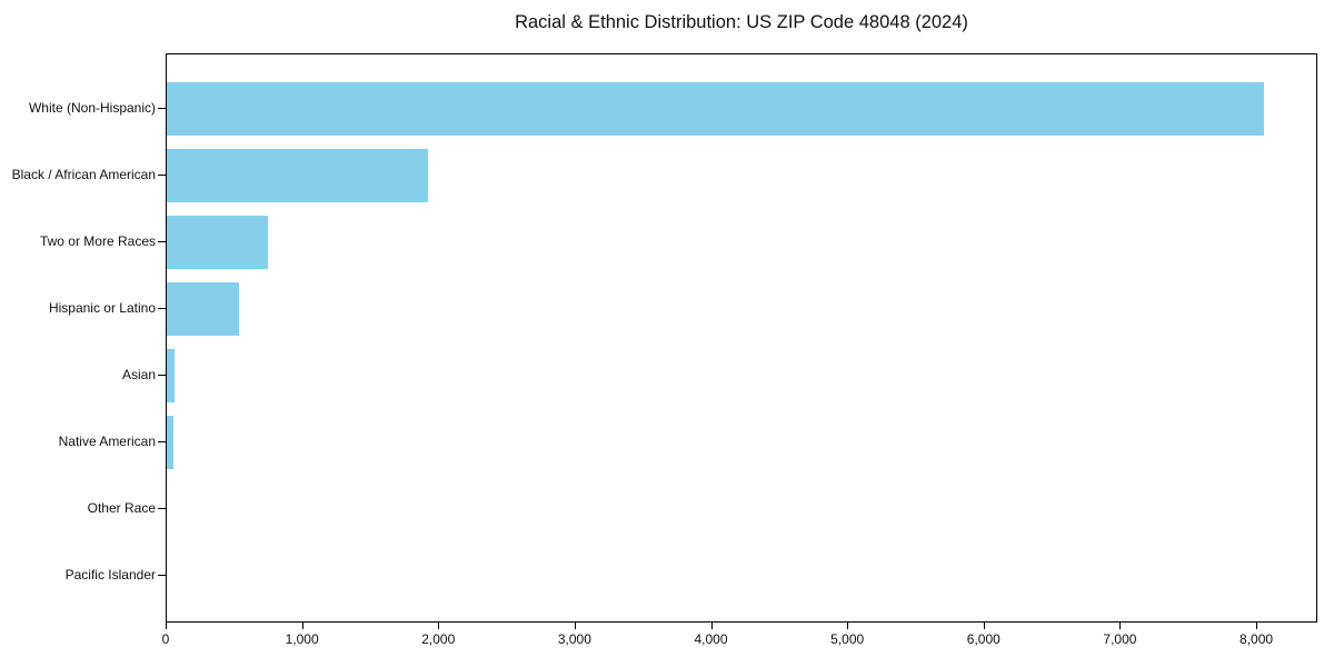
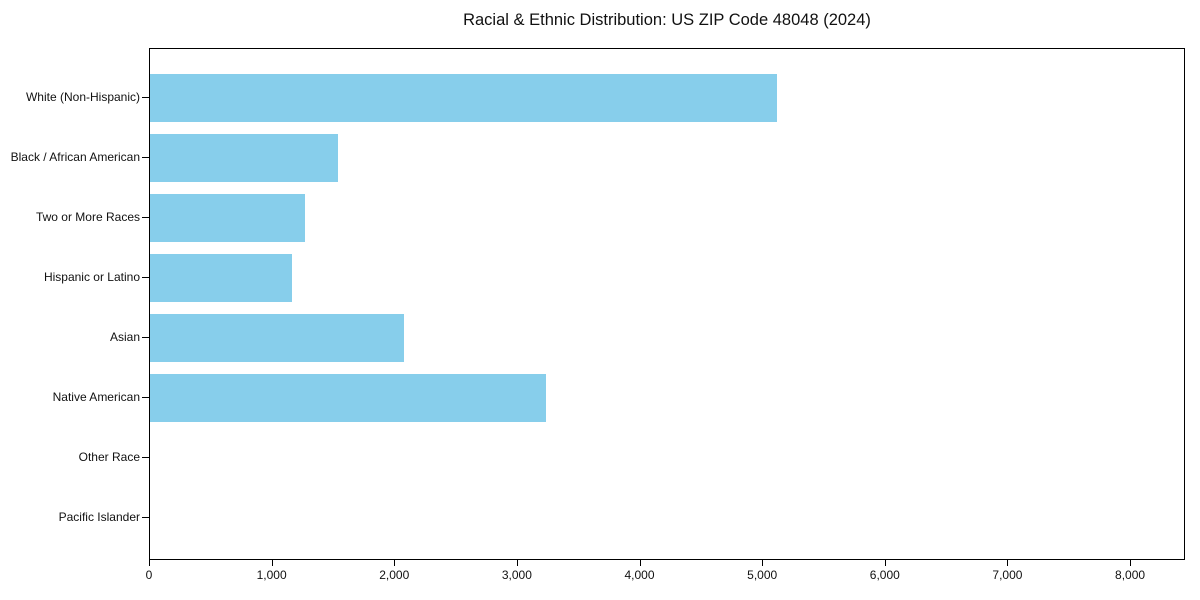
White (Non-Hispanic): 8050 -> 5110
Black / African American: 1920 -> 1530
Two or More Races: 740 -> 1260
Hispanic or Latino: 530 -> 1160
Asian: 60 -> 2070
Native American: 50 -> 3230
